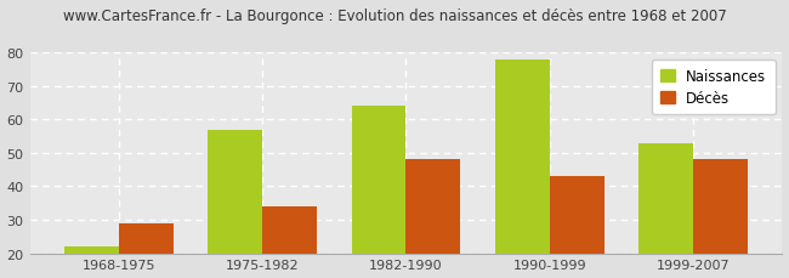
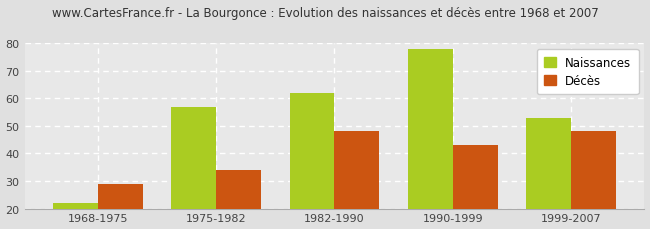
Naissances/1982-1990: 64 -> 62
